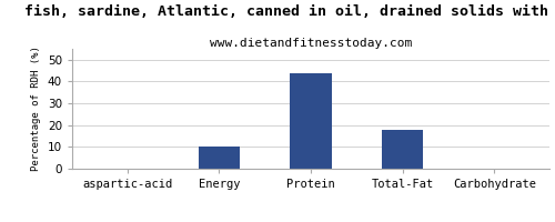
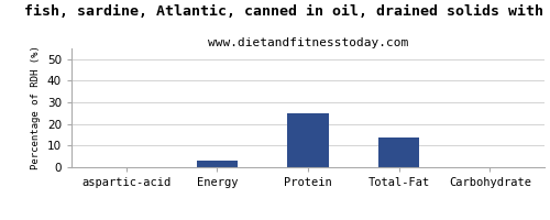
Energy: 10 -> 3
Protein: 44 -> 25
Total-Fat: 18 -> 14
